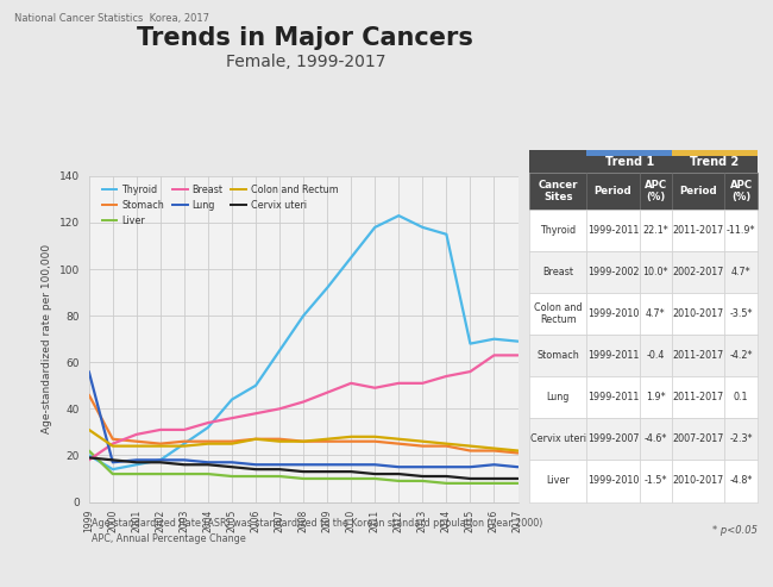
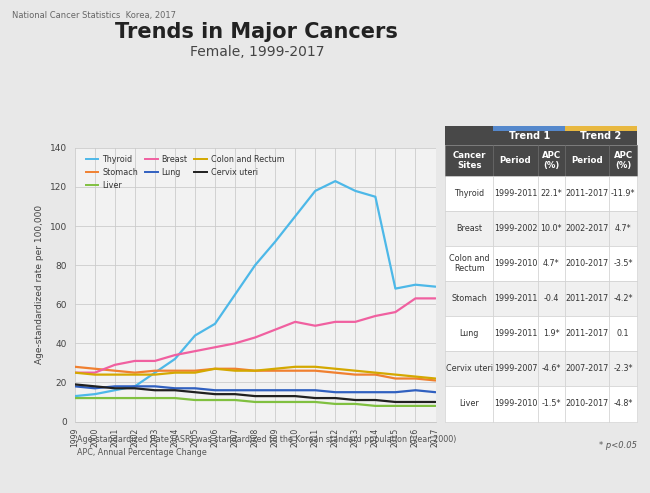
Thyroid/1999: 20 -> 13
Stomach/1999: 46 -> 28
Liver/1999: 22 -> 12
Breast/1999: 18 -> 25
Lung/1999: 56 -> 18
Colon and Rectum/1999: 31 -> 25
